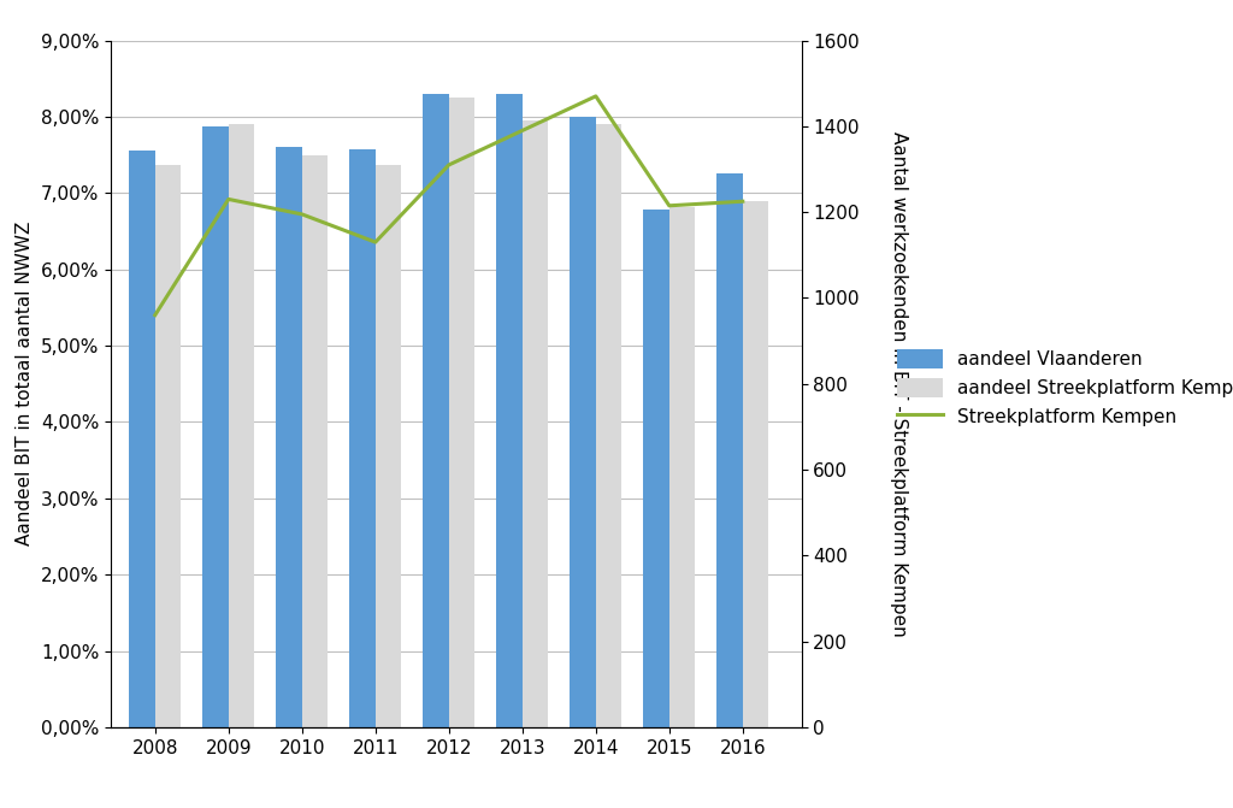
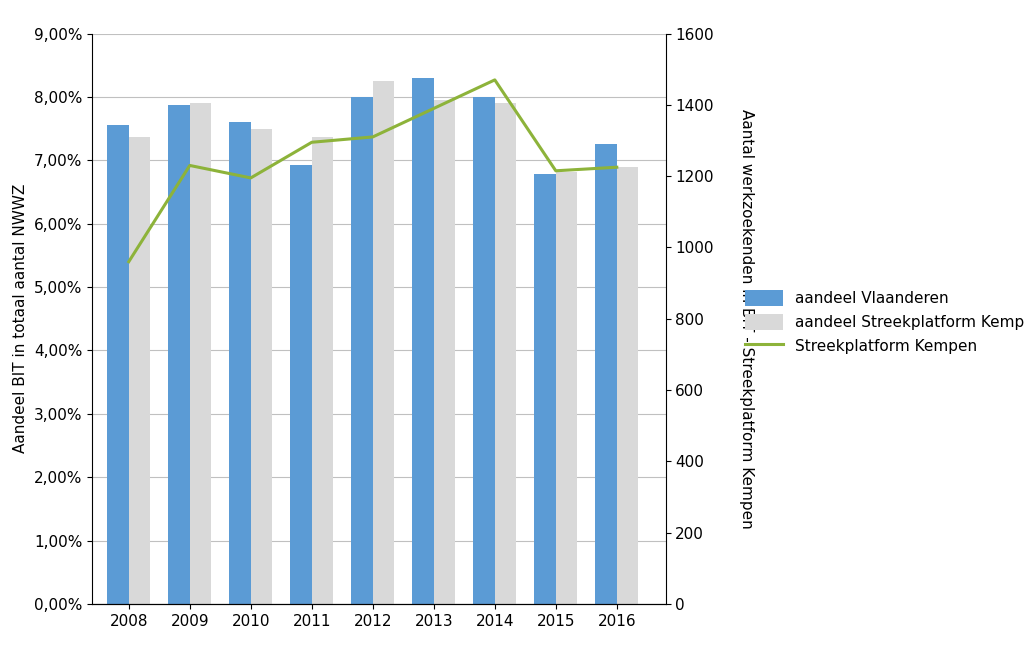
aandeel Vlaanderen/2011: 7,58% -> 6,92%
Streekplatform Kempen/2011: 1130 -> 1295
aandeel Vlaanderen/2012: 8,30% -> 8,00%
